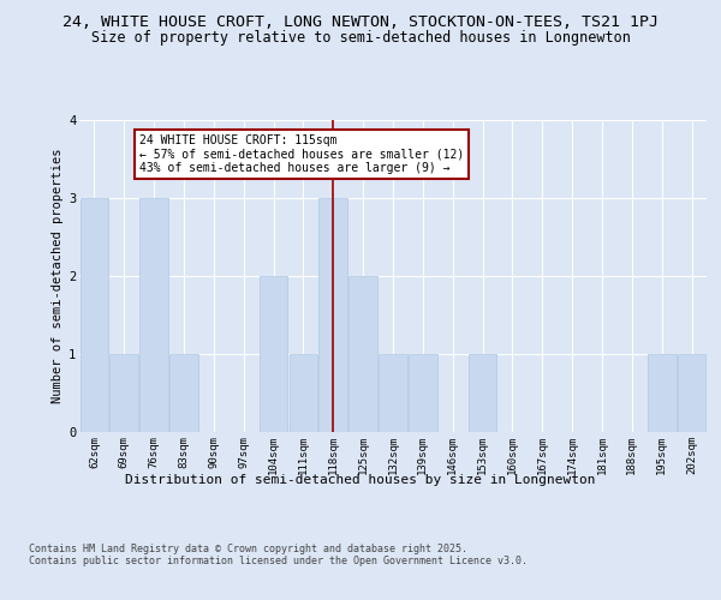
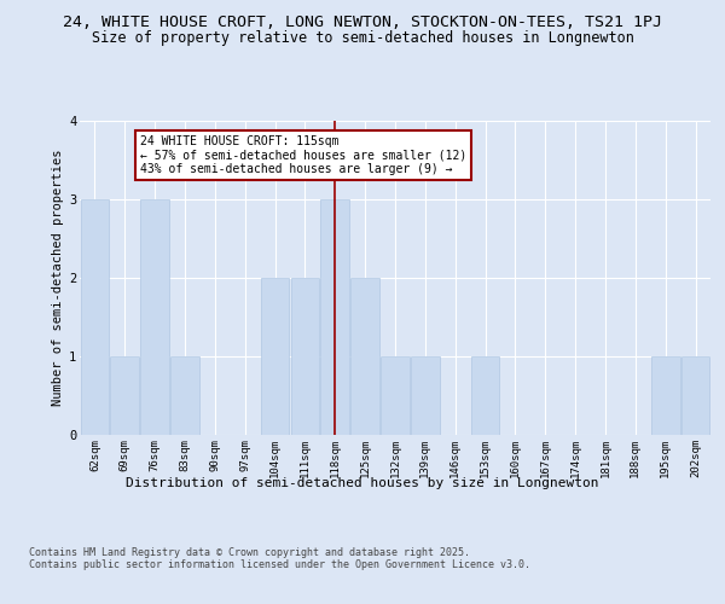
111sqm: 1 -> 2
